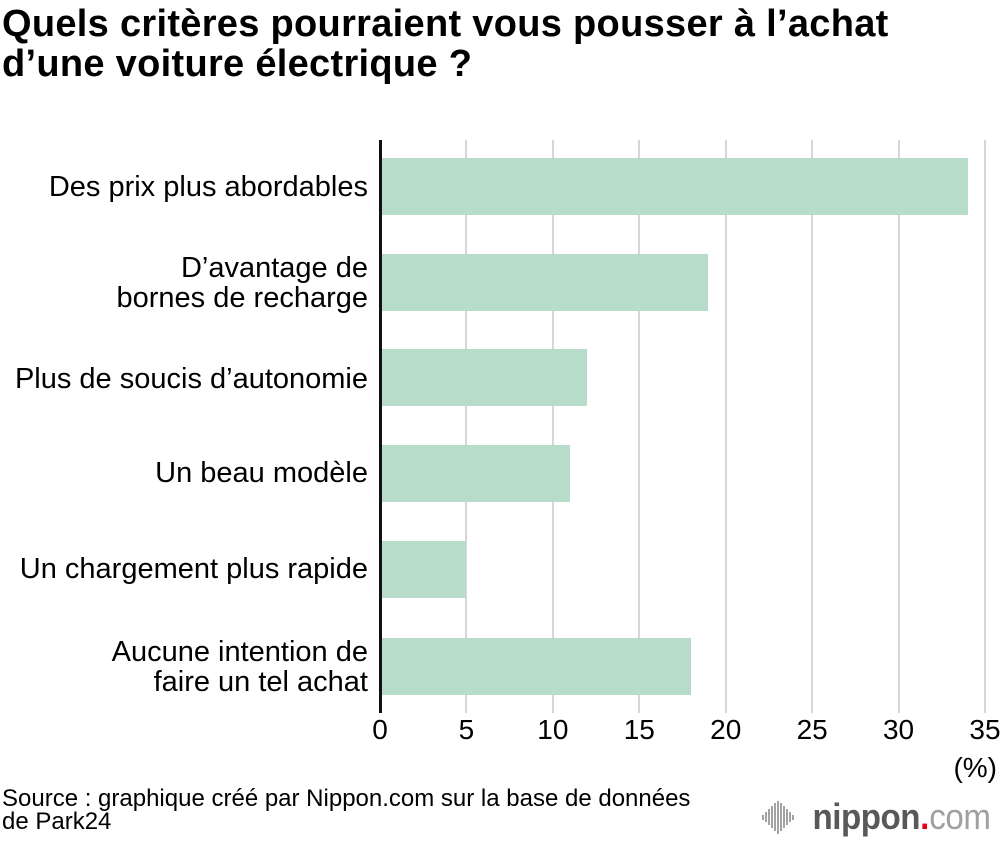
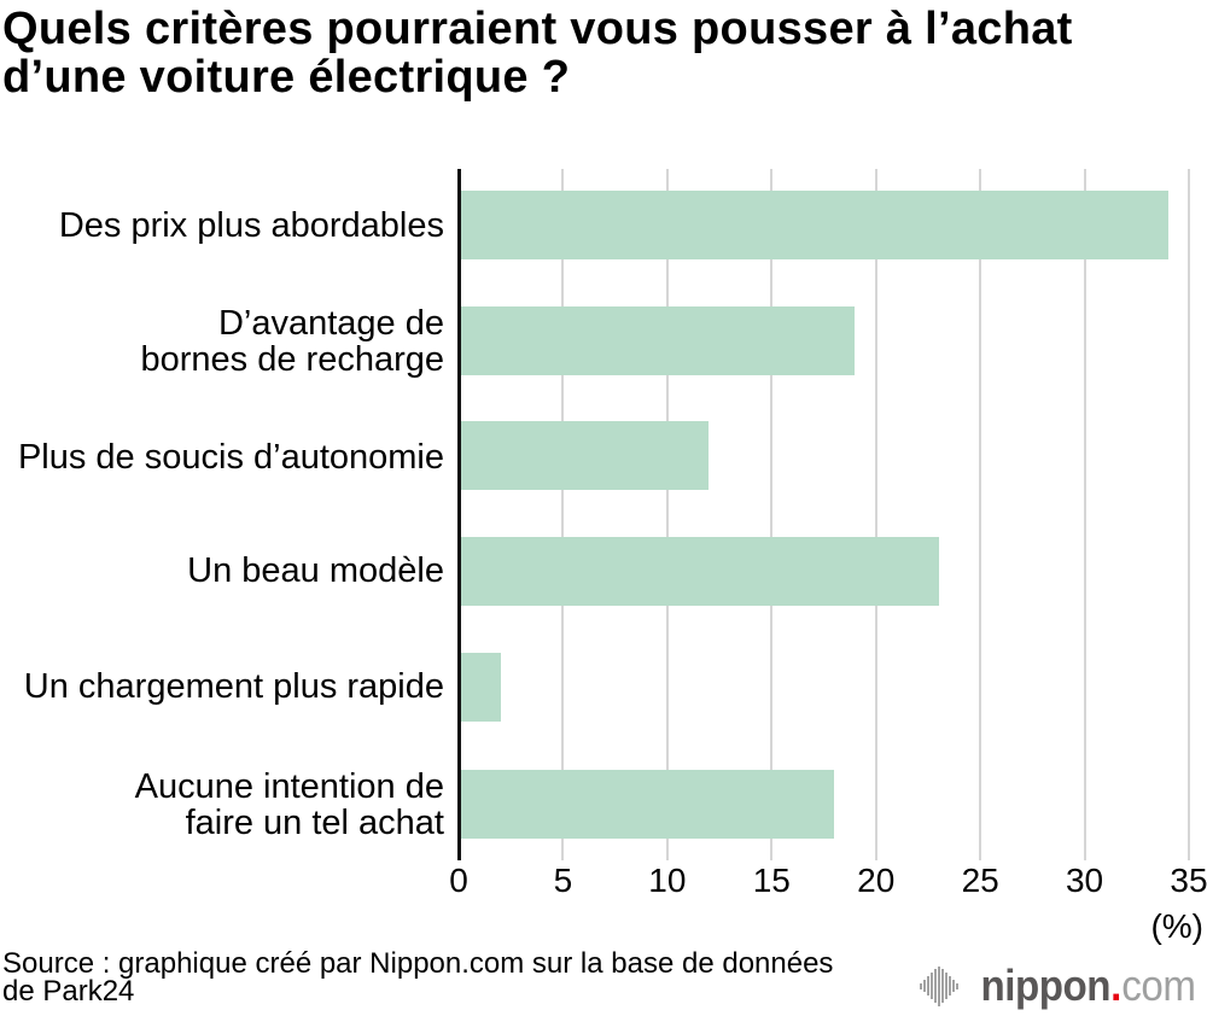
Un beau modèle: 11 -> 23
Un chargement plus rapide: 5 -> 2
